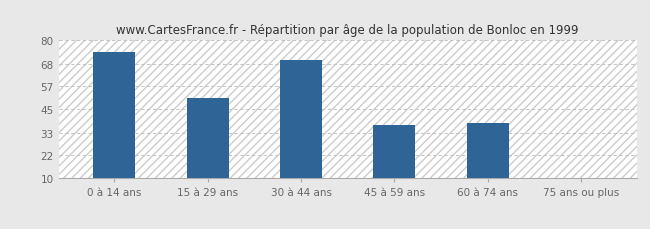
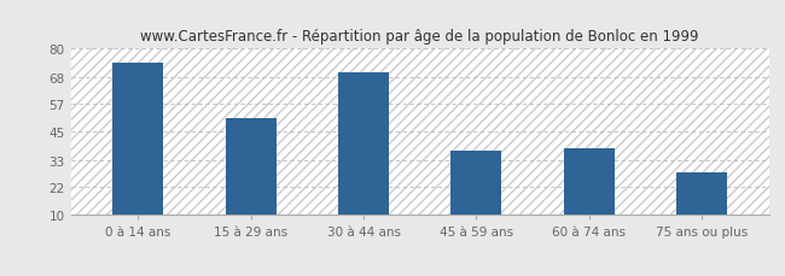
75 ans ou plus: 10 -> 28
